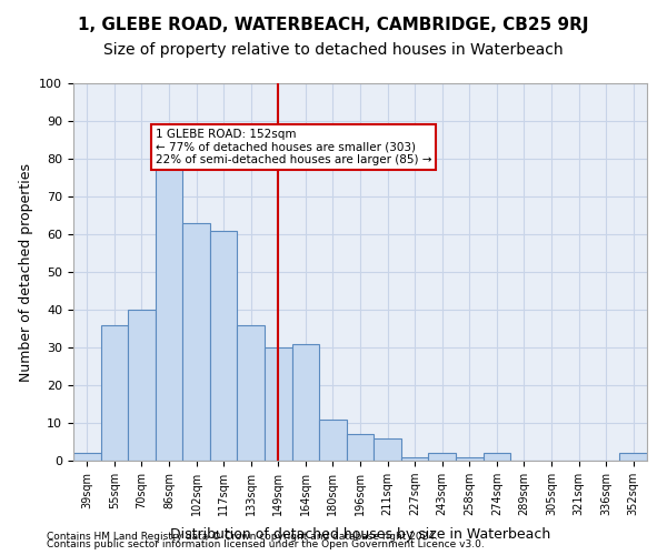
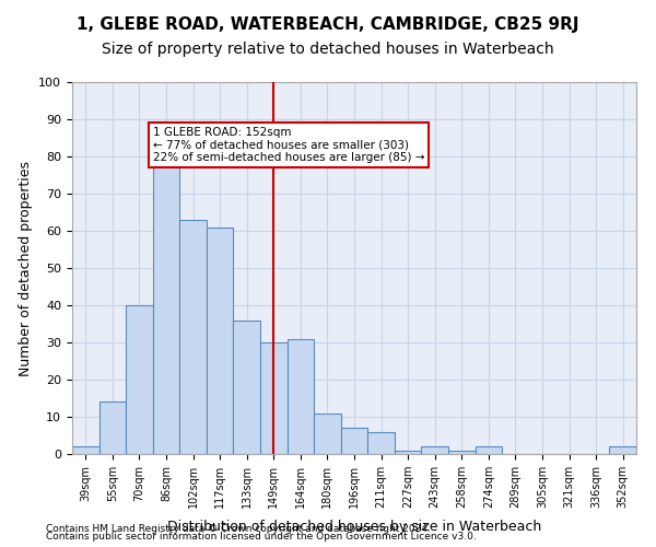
55sqm: 36 -> 14
